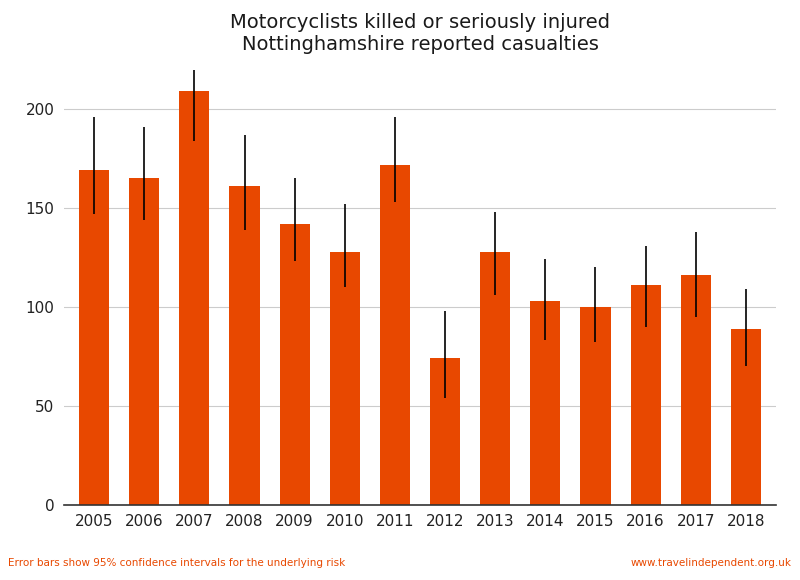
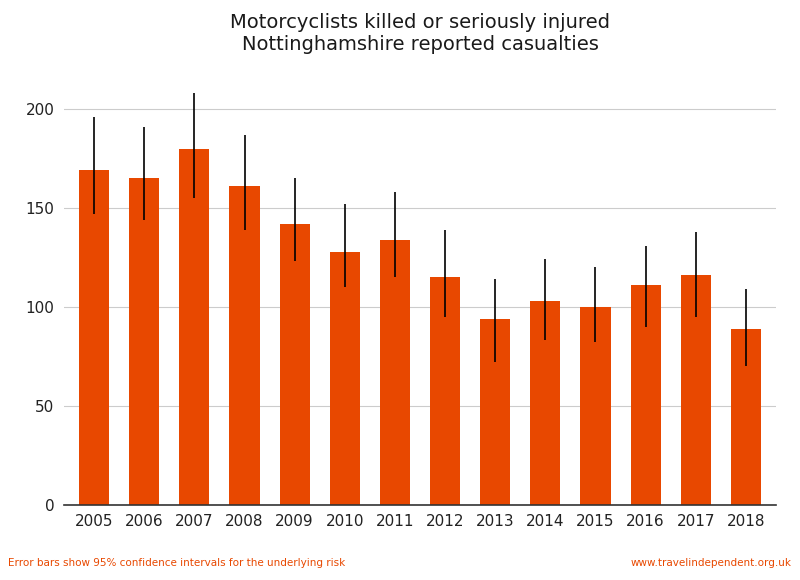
2007: 209 -> 180
2011: 172 -> 134
2012: 74 -> 115
2013: 128 -> 94
